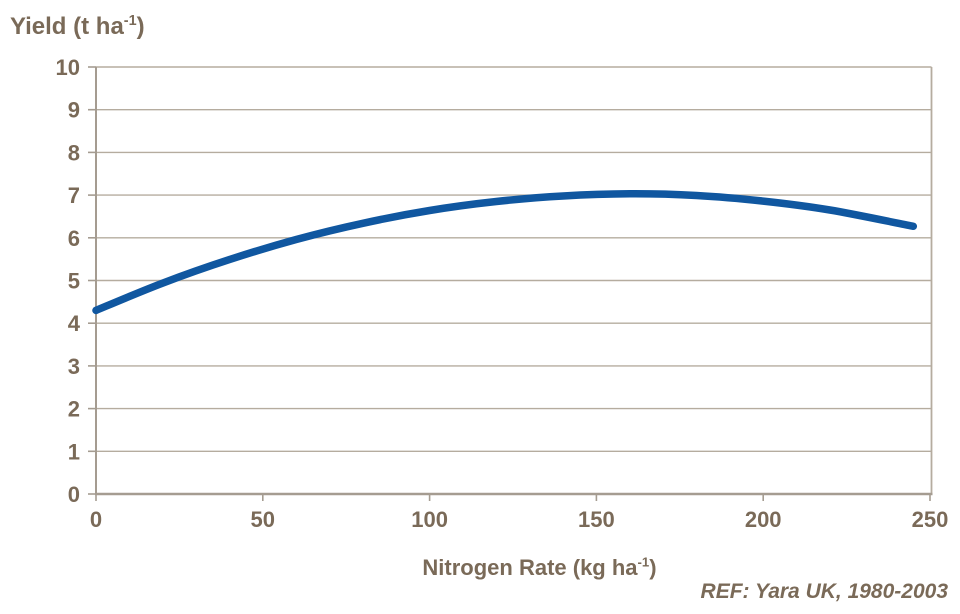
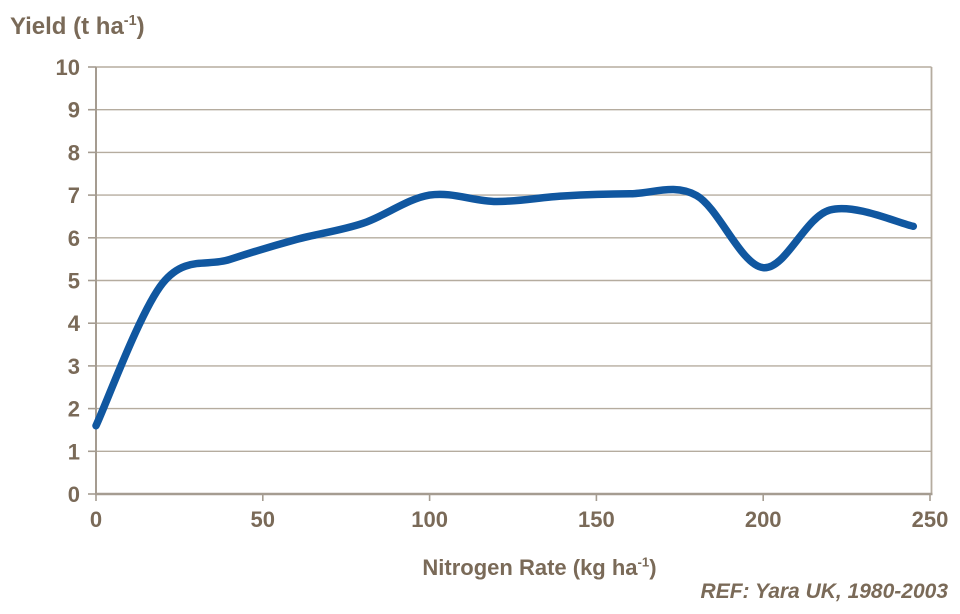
0: 4.3 -> 1.6
100: 6.6 -> 7.0
200: 6.9 -> 5.3
